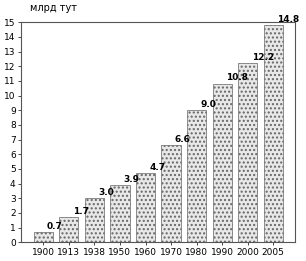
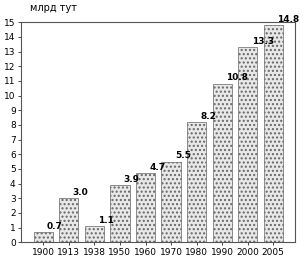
1913: 1.7 -> 3.0
1938: 3.0 -> 1.1
1970: 6.6 -> 5.5
1980: 9.0 -> 8.2
2000: 12.2 -> 13.3
